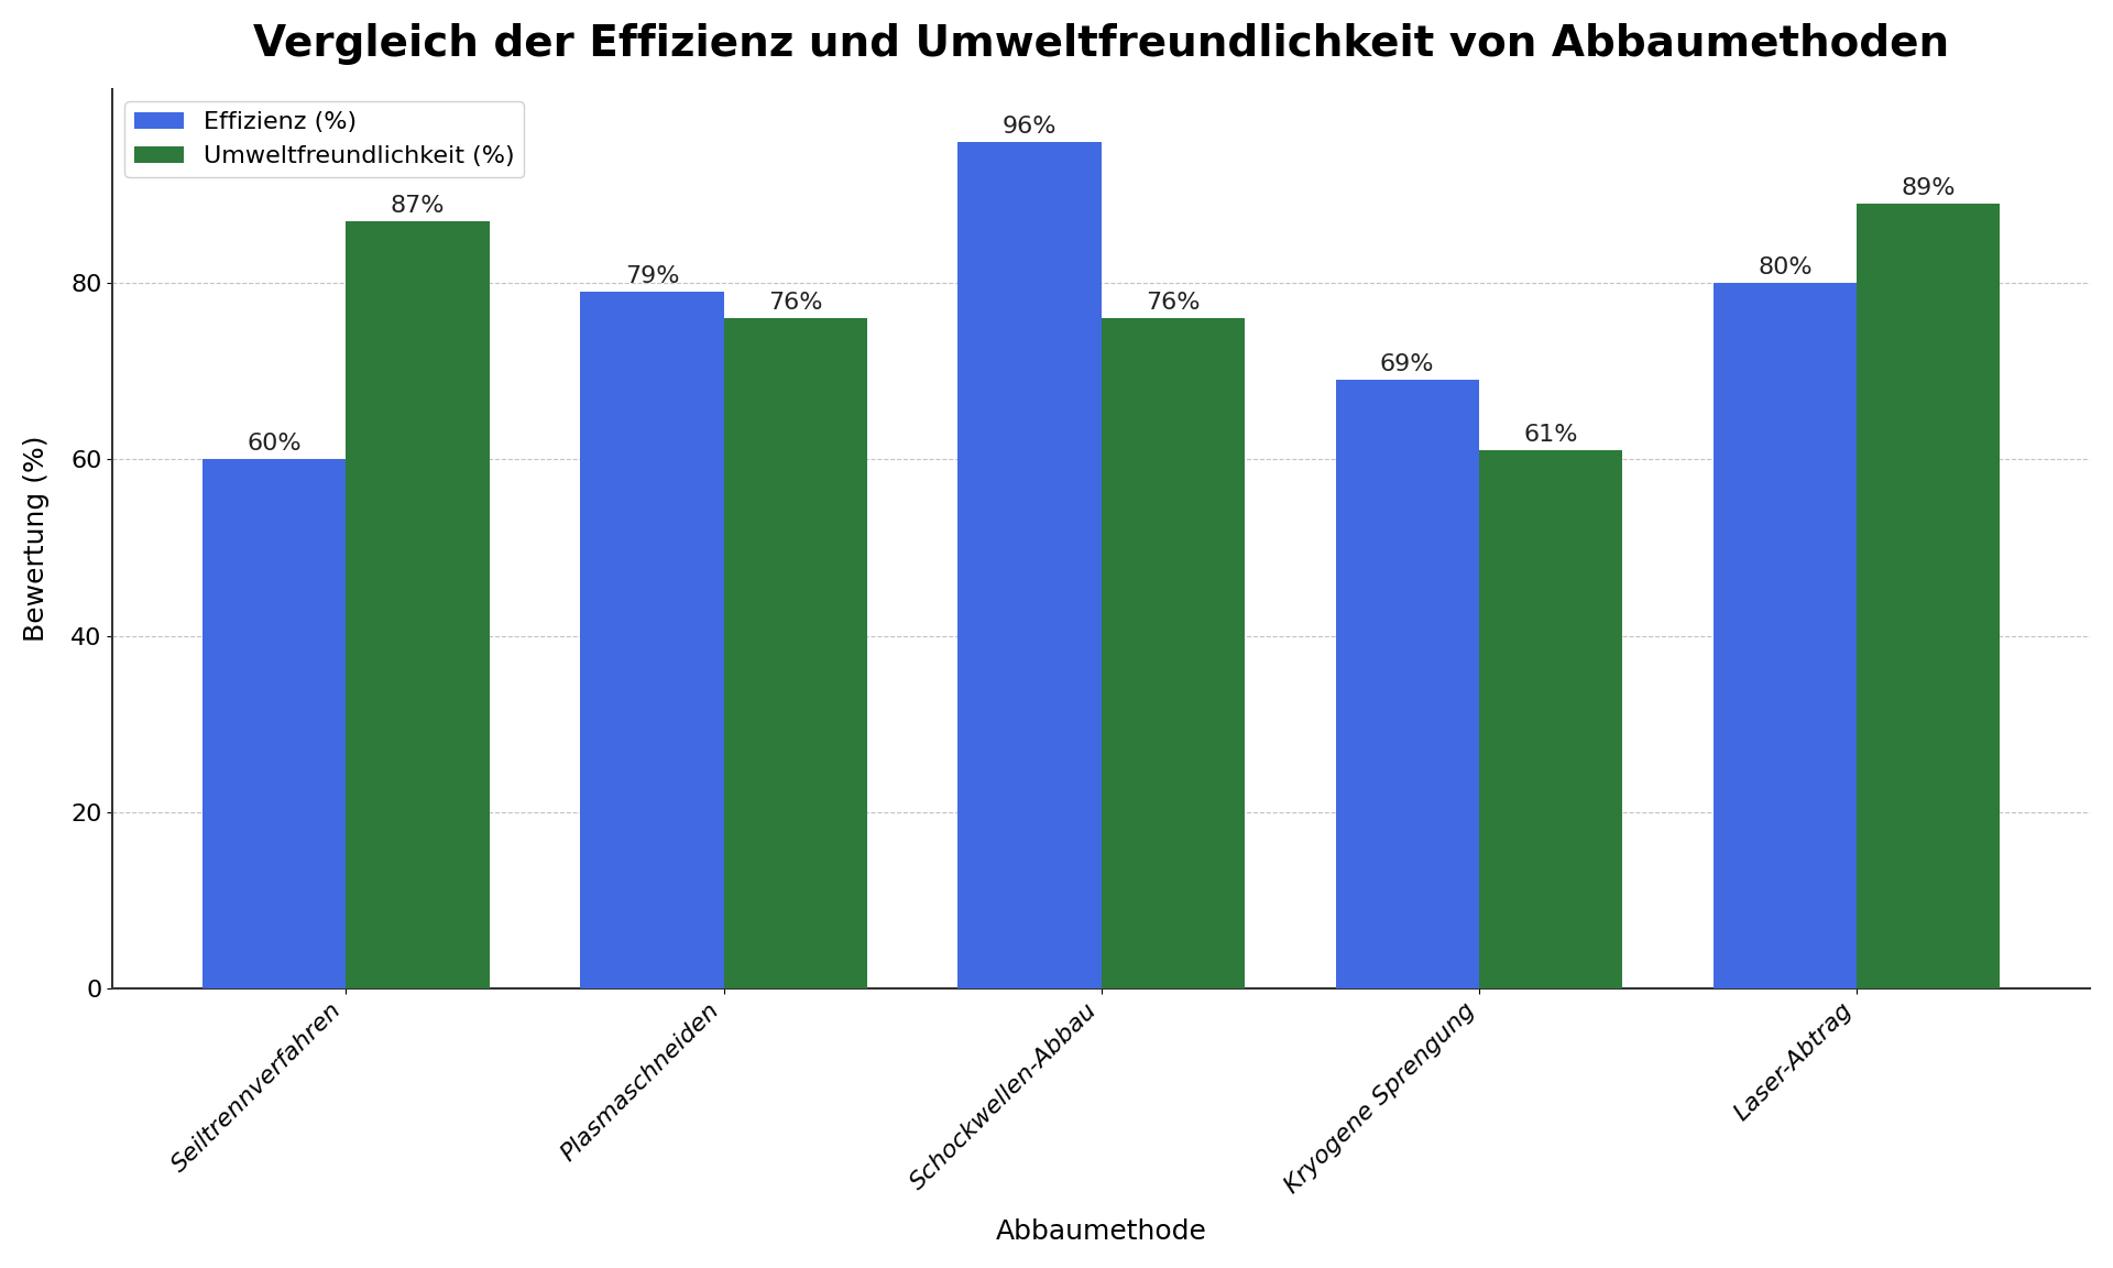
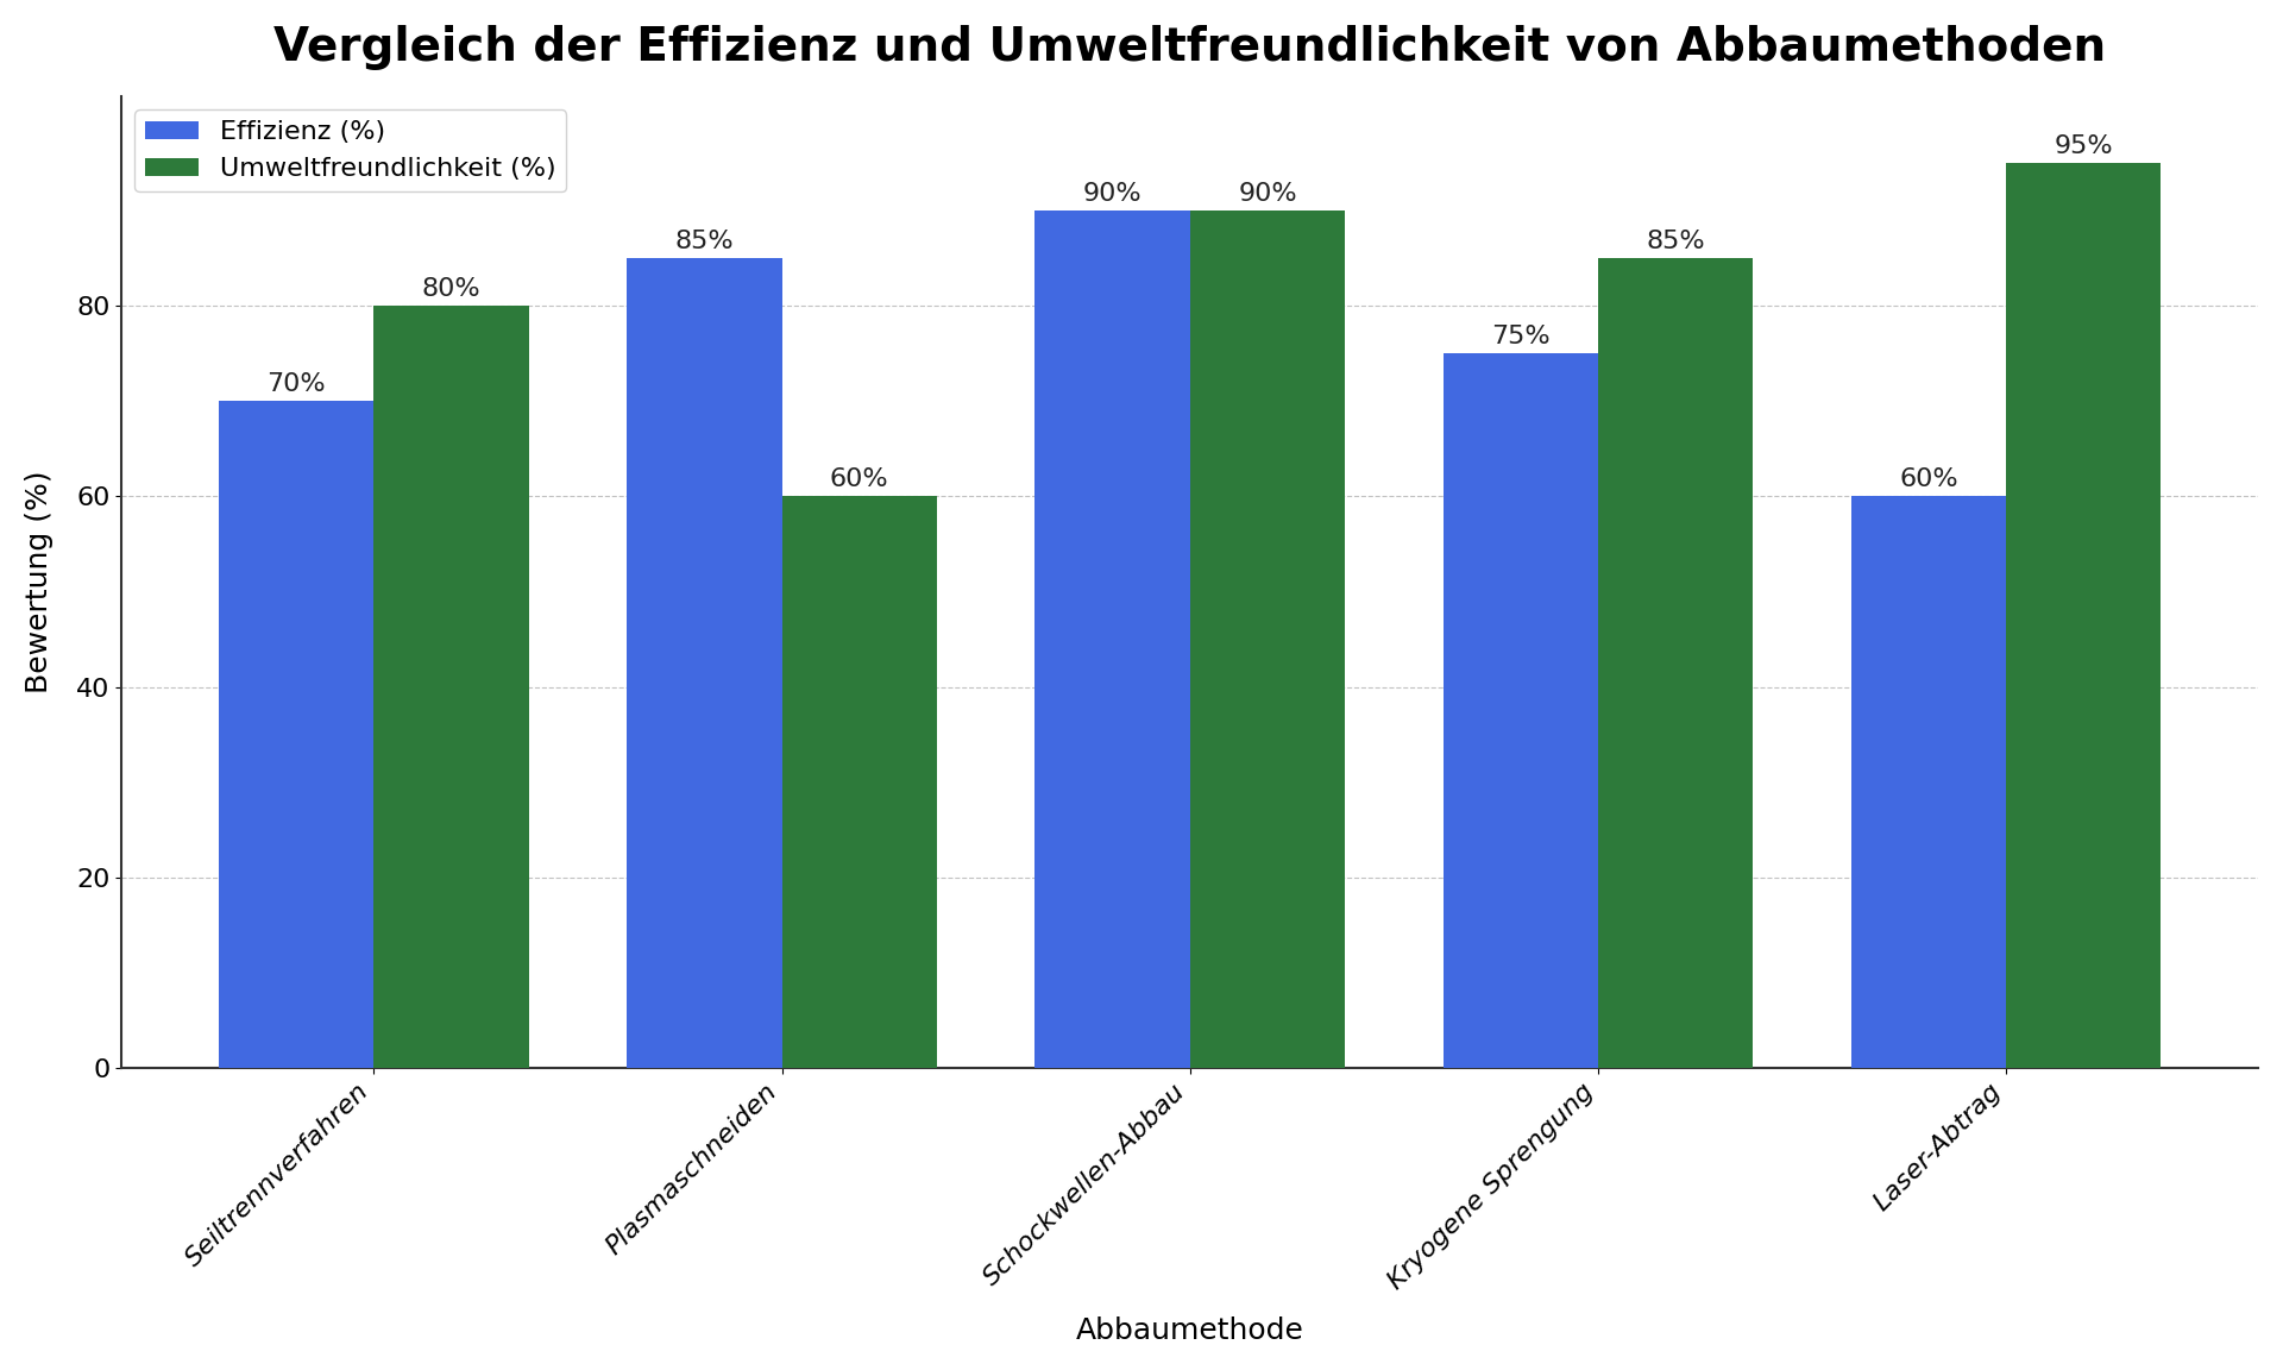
Effizienz (%)/Seiltrennverfahren: 60% -> 70%
Umweltfreundlichkeit (%)/Seiltrennverfahren: 87% -> 80%
Effizienz (%)/Plasmaschneiden: 79% -> 85%
Umweltfreundlichkeit (%)/Plasmaschneiden: 76% -> 60%
Effizienz (%)/Schockwellen-Abbau: 96% -> 90%
Umweltfreundlichkeit (%)/Schockwellen-Abbau: 76% -> 90%
Effizienz (%)/Kryogene Sprengung: 69% -> 75%
Umweltfreundlichkeit (%)/Kryogene Sprengung: 61% -> 85%
Effizienz (%)/Laser-Abtrag: 80% -> 60%
Umweltfreundlichkeit (%)/Laser-Abtrag: 89% -> 95%
